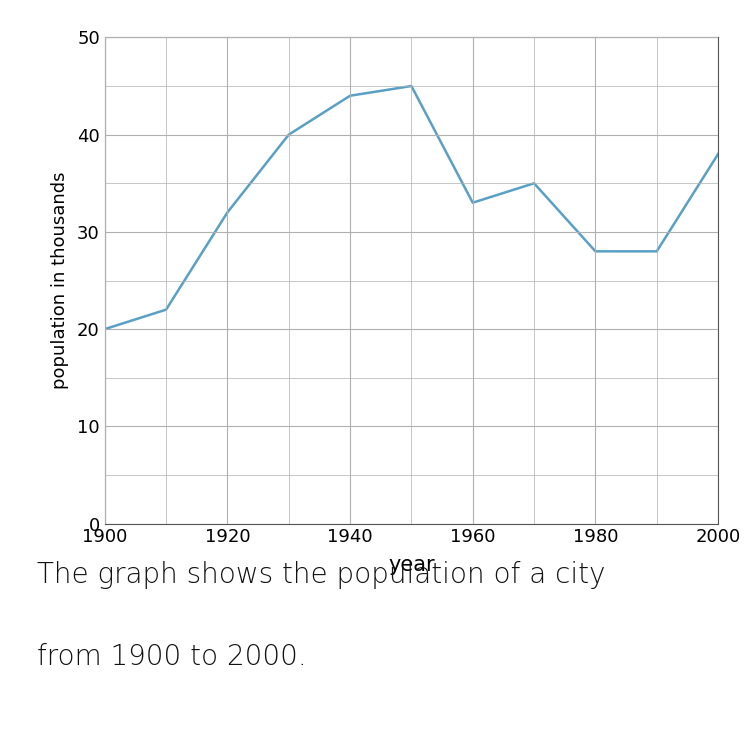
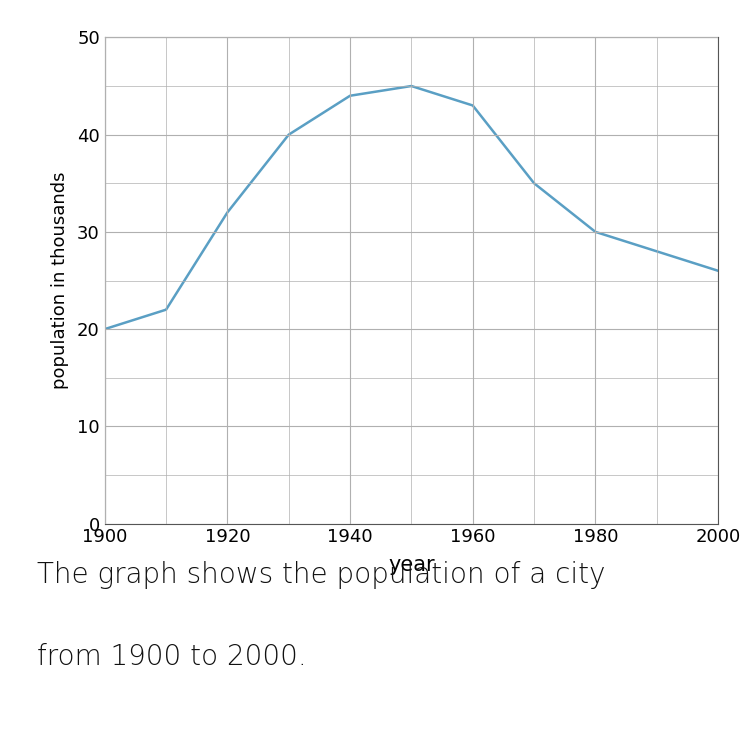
1960: 33 -> 43
1980: 28 -> 30
2000: 38 -> 26
